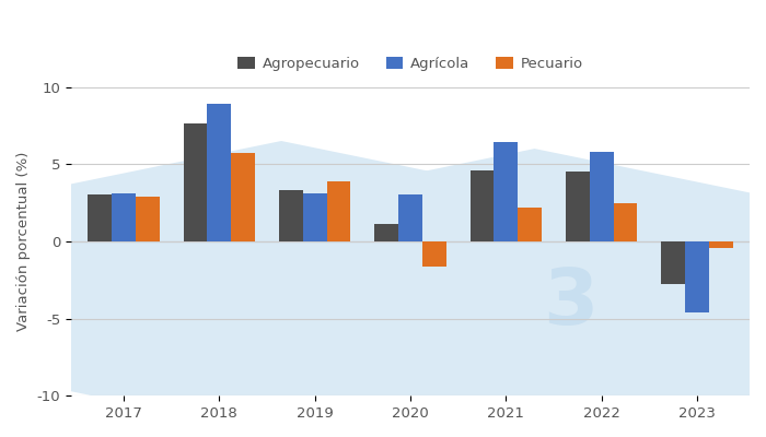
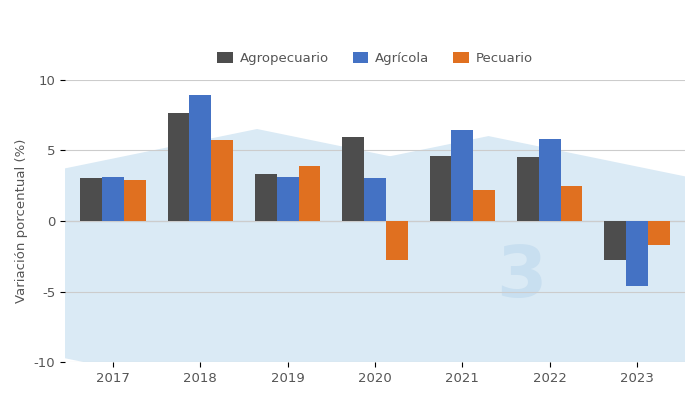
Agropecuario/2020: 1.1 -> 5.9
Pecuario/2020: -1.6 -> -2.8
Pecuario/2023: -0.4 -> -1.7
